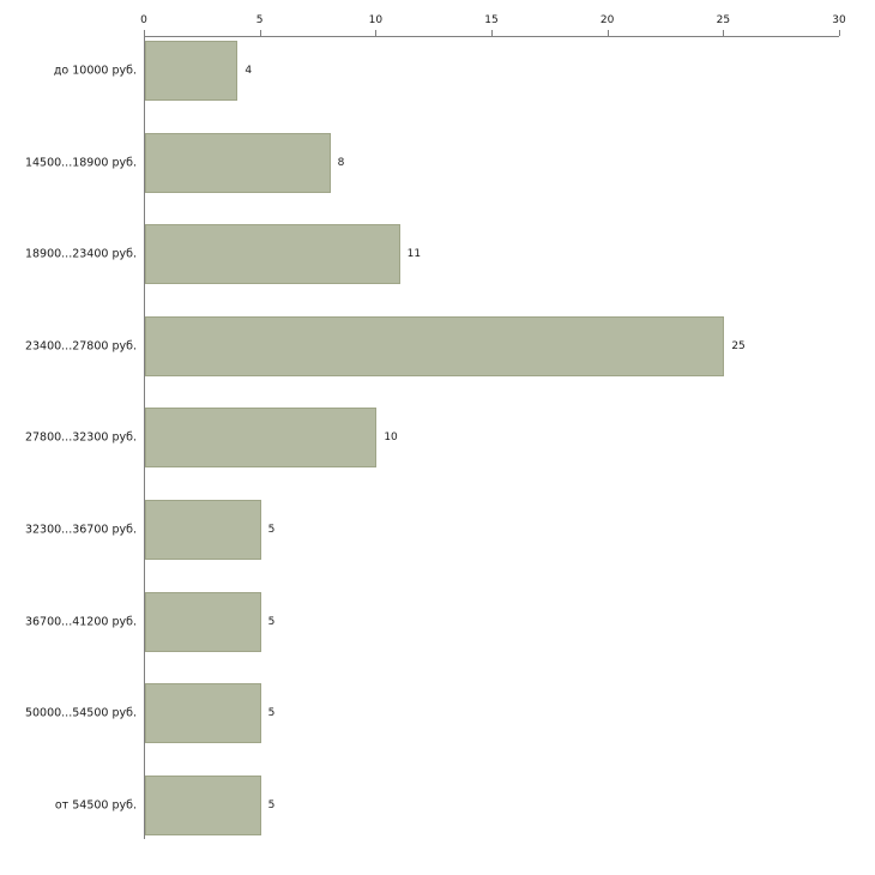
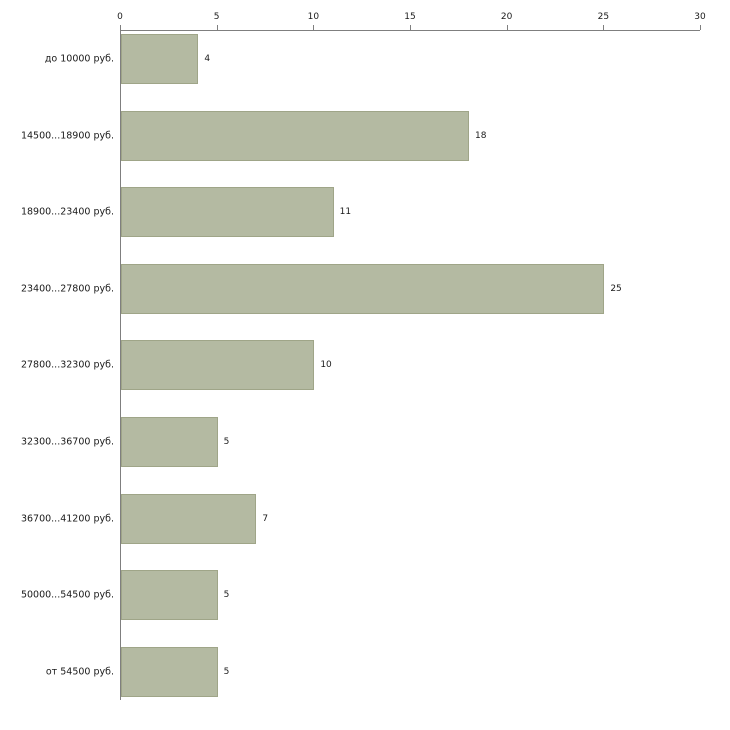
14500...18900 руб.: 8 -> 18
36700...41200 руб.: 5 -> 7
